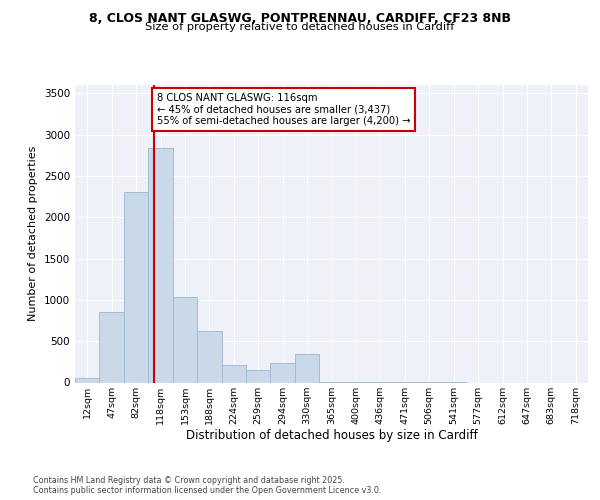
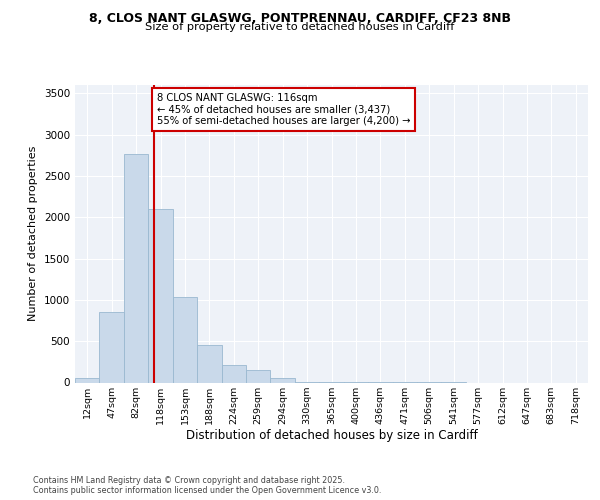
82sqm: 2300 -> 2770
118sqm: 2840 -> 2100
188sqm: 620 -> 450
294sqm: 240 -> 60
330sqm: 340 -> 10
